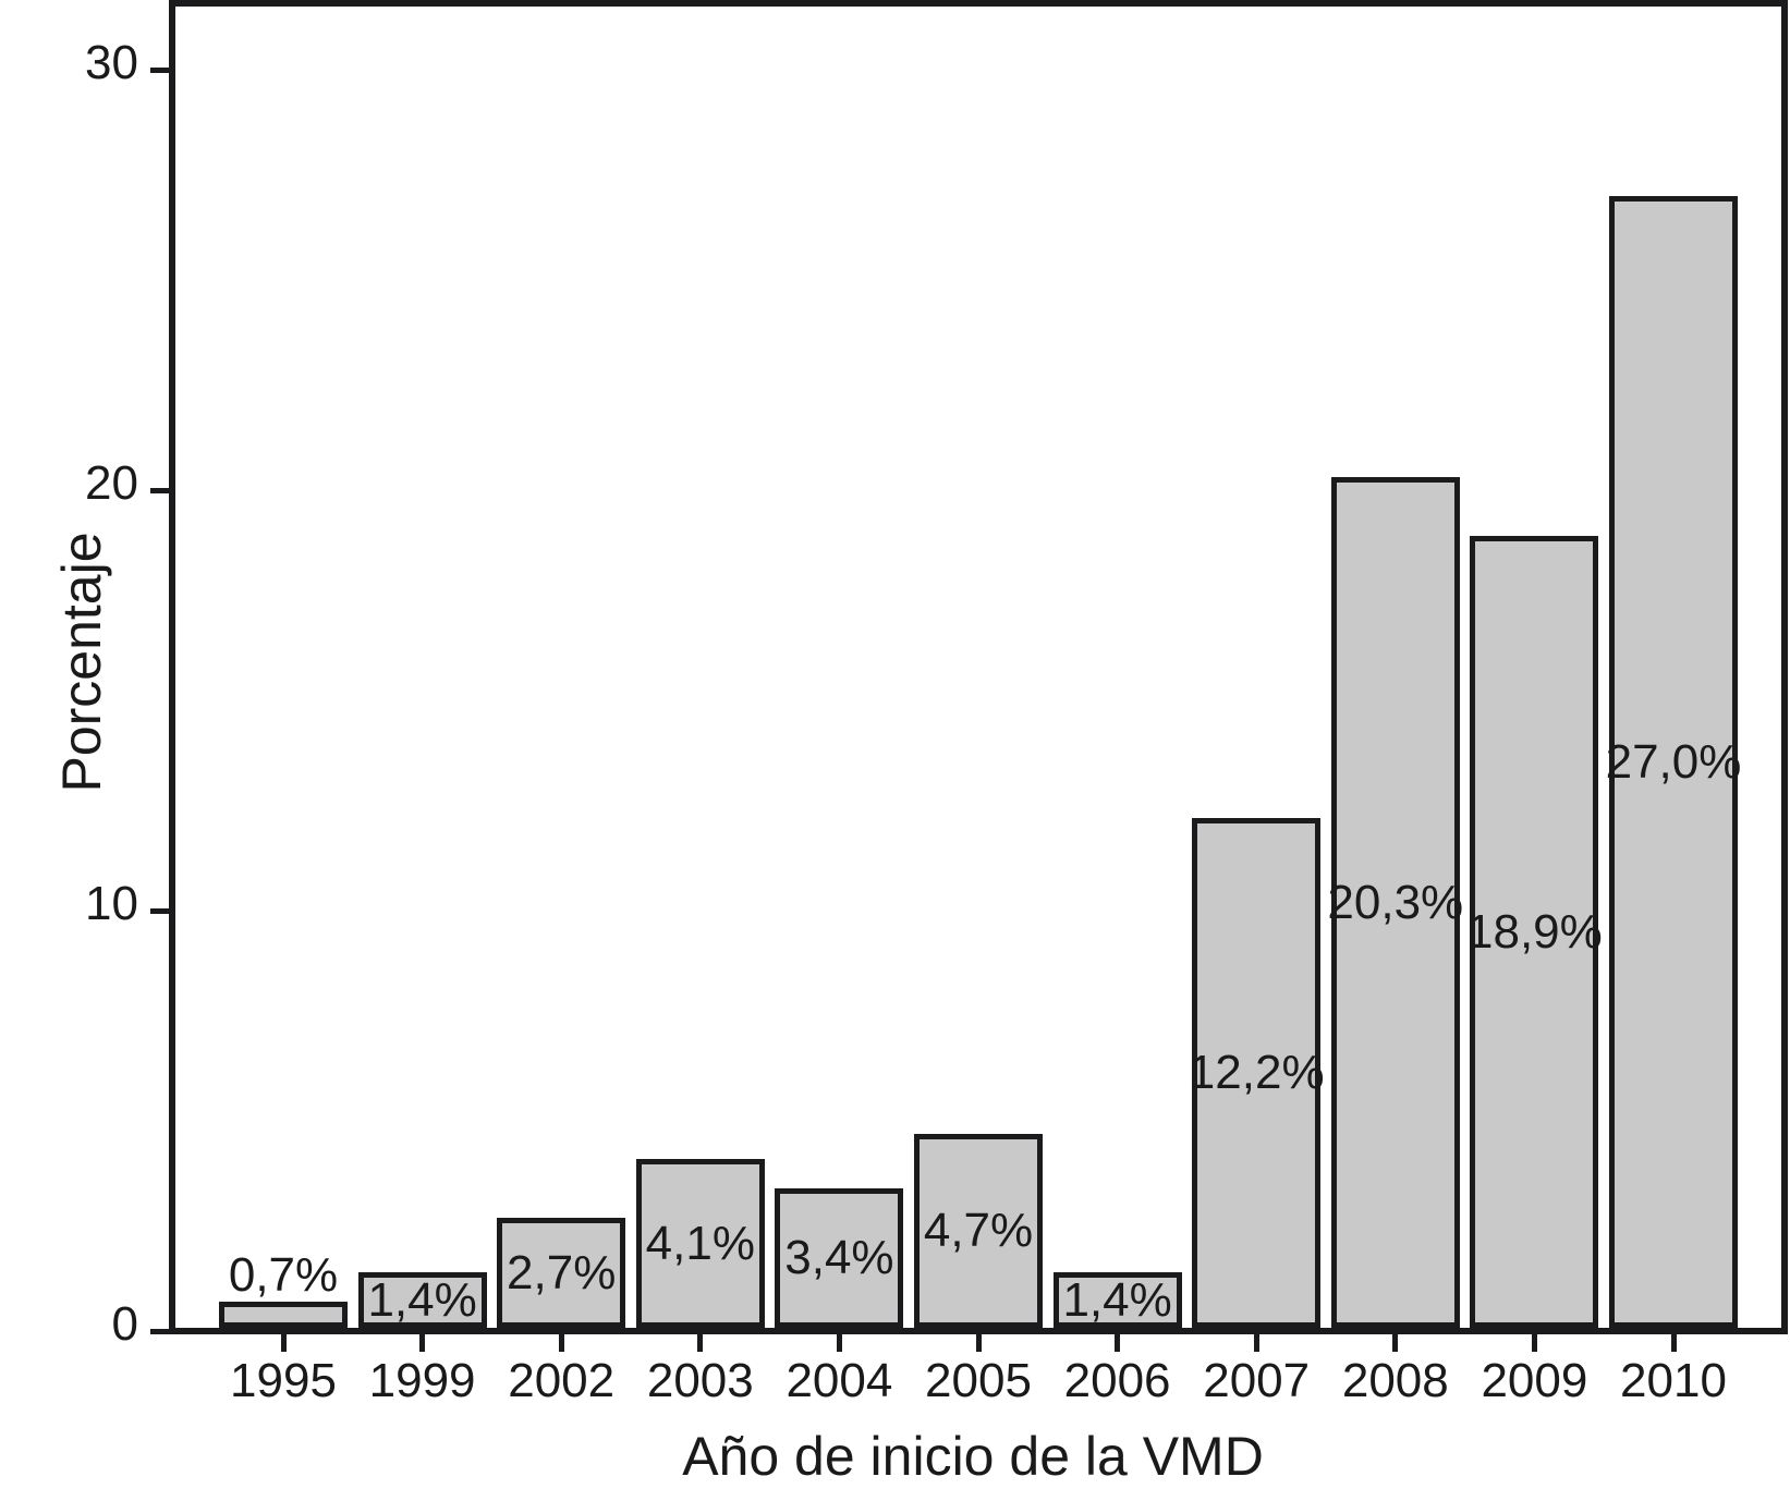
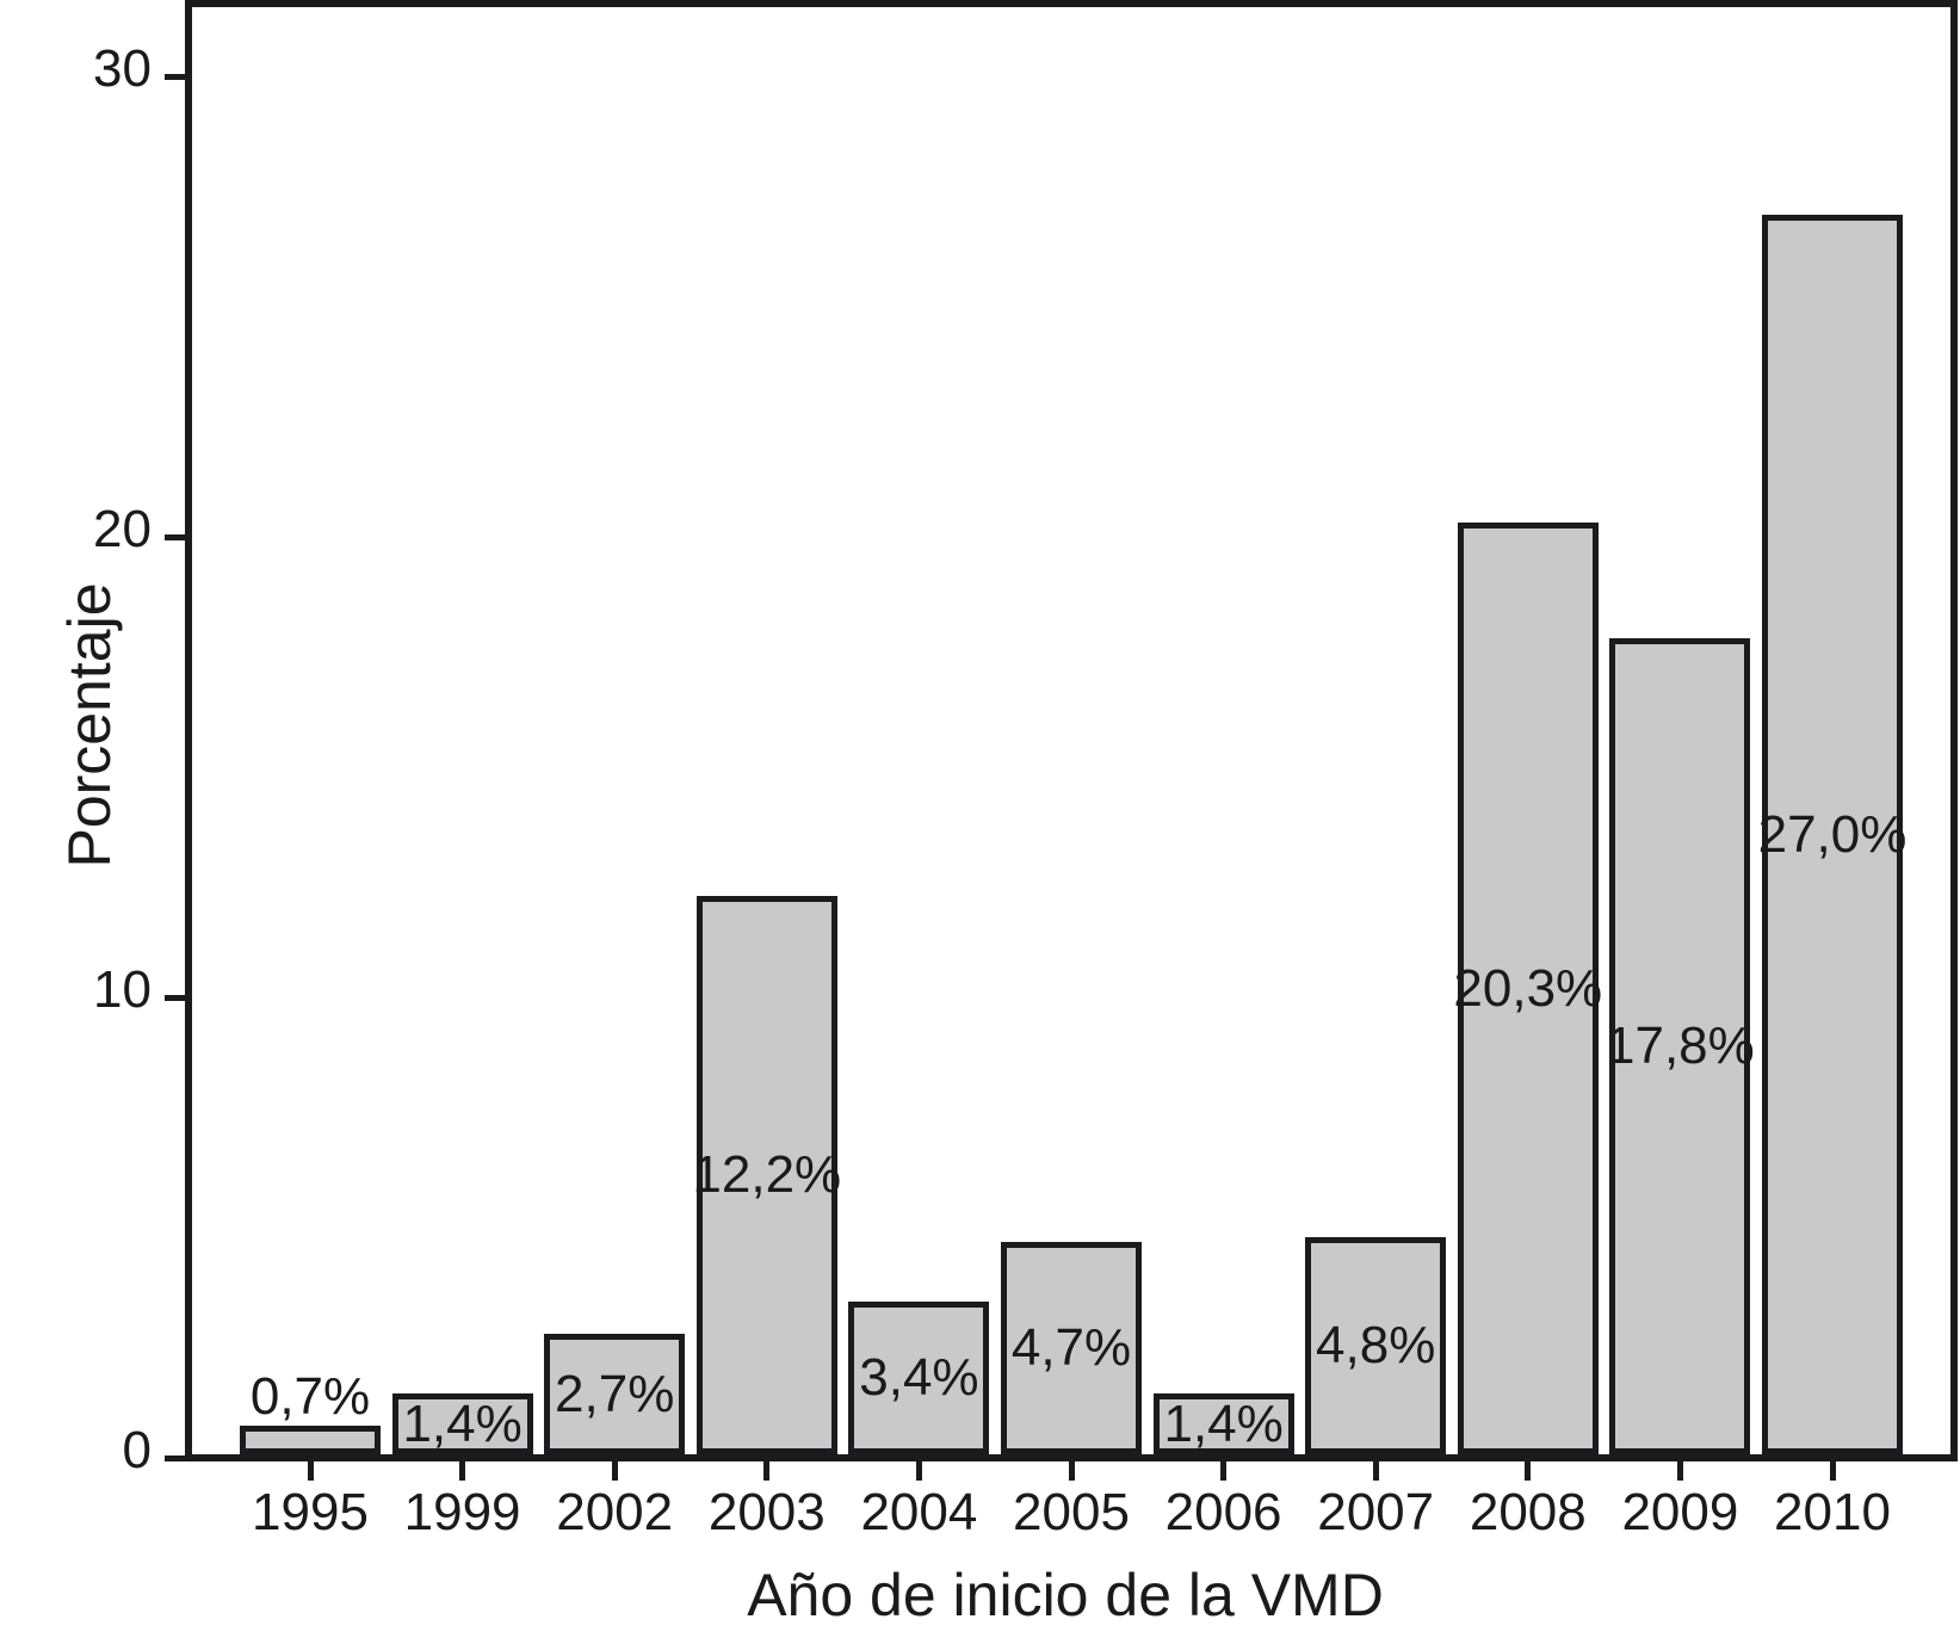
2003: 4,1% -> 12,2%
2007: 12,2% -> 4,8%
2009: 18,9% -> 17,8%
